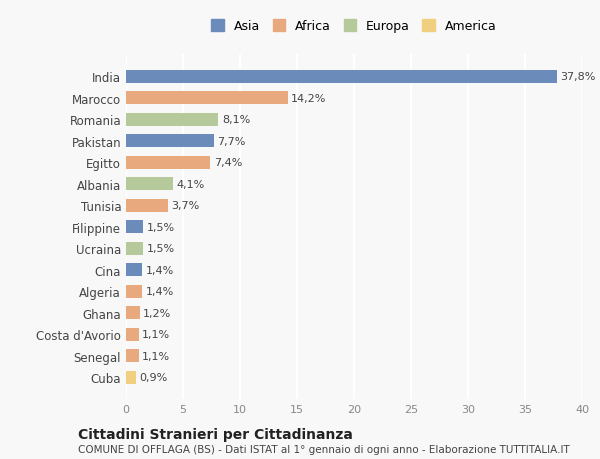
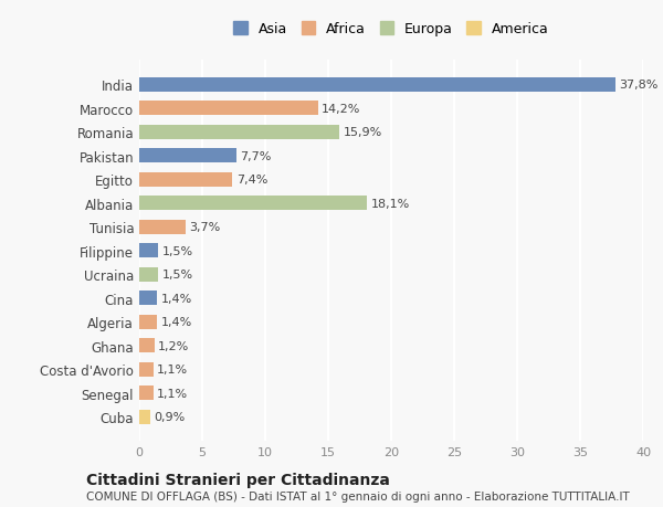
Romania: 8,1% -> 15,9%
Albania: 4,1% -> 18,1%
